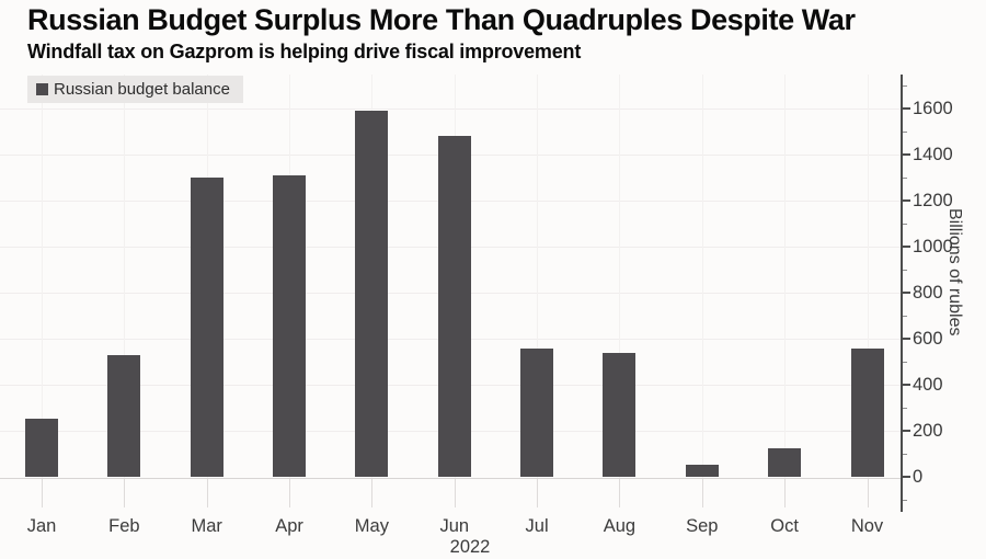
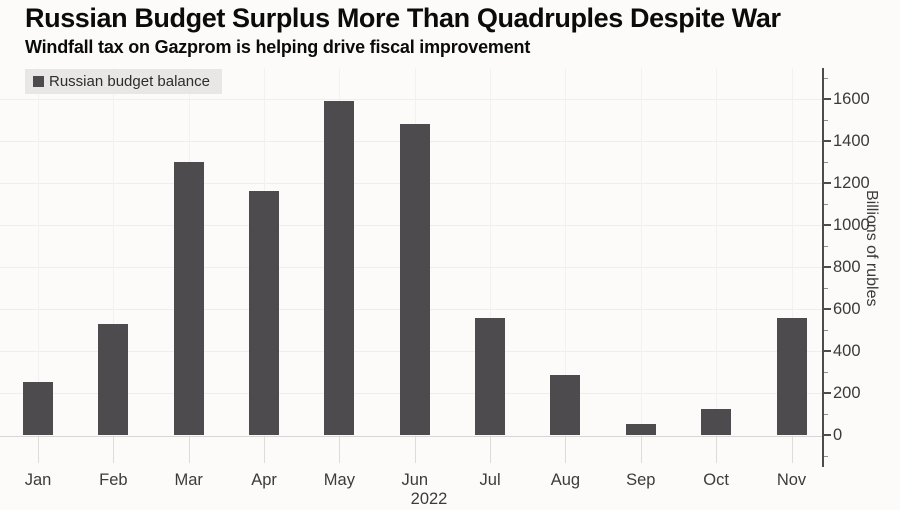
Apr: 1310 -> 1160
Aug: 540 -> 280
